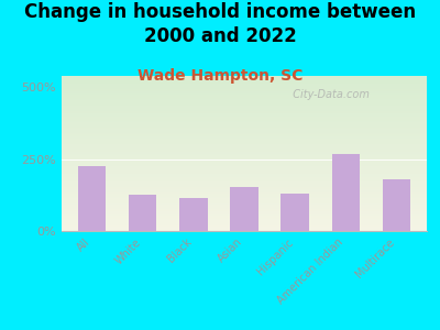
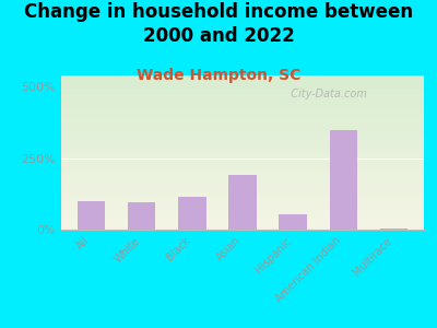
All: 225% -> 100%
White: 125% -> 95%
Asian: 155% -> 190%
Hispanic: 130% -> 55%
American Indian: 270% -> 350%
Multirace: 180% -> 5%
